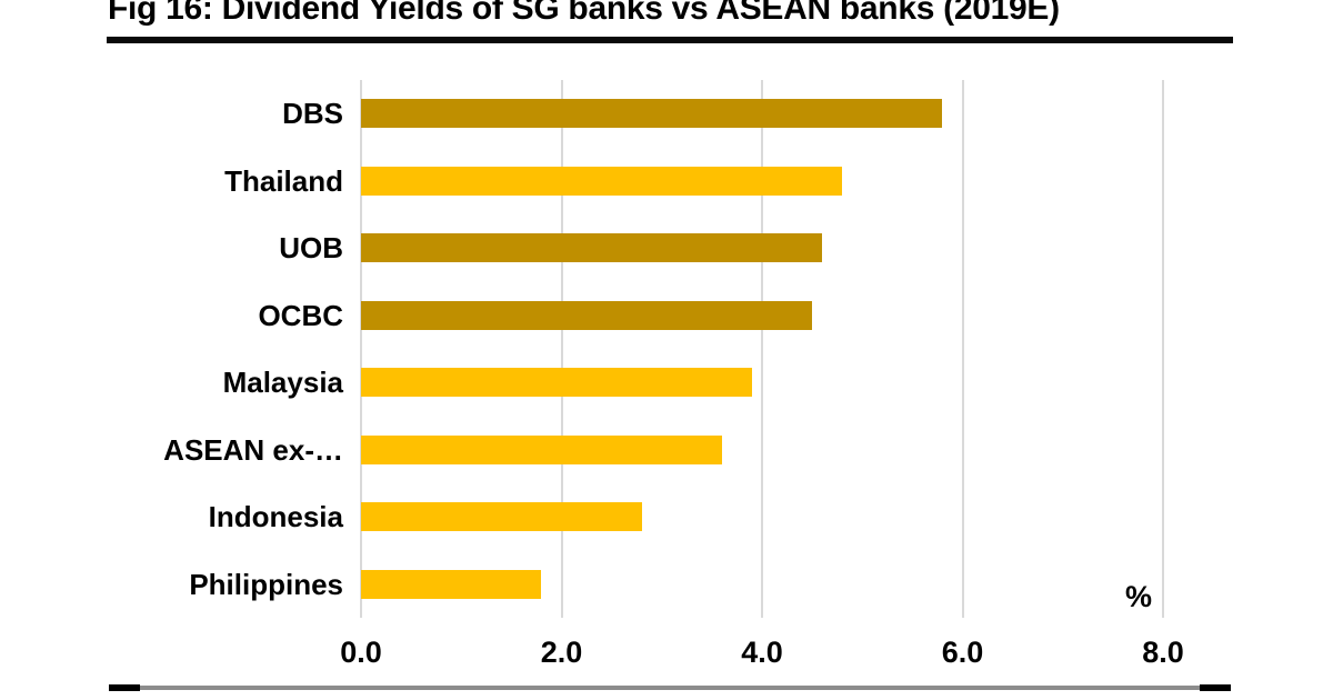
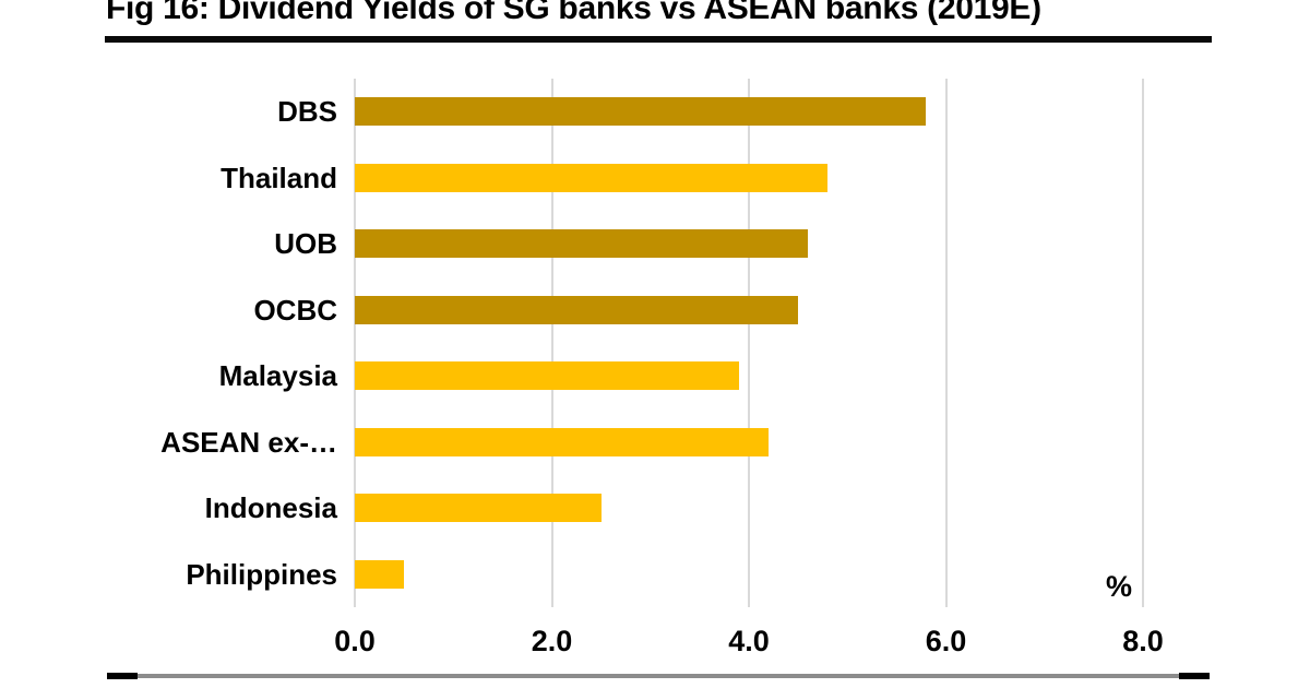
ASEAN ex-…: 3.6 -> 4.2
Indonesia: 2.8 -> 2.5
Philippines: 1.8 -> 0.5
